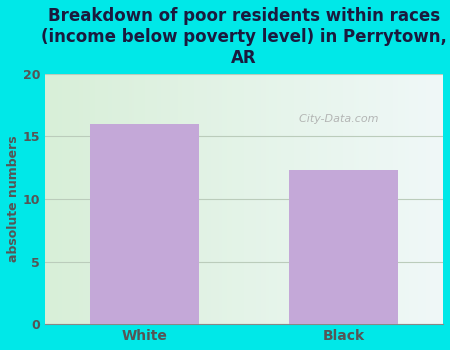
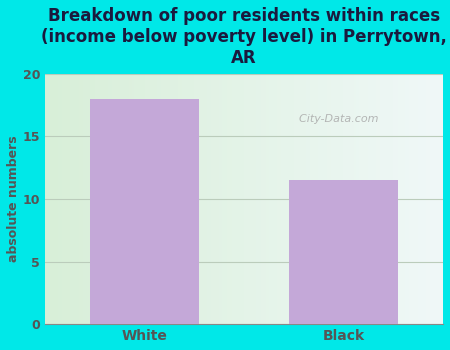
White: 16.0 -> 18.0
Black: 12.3 -> 11.5
